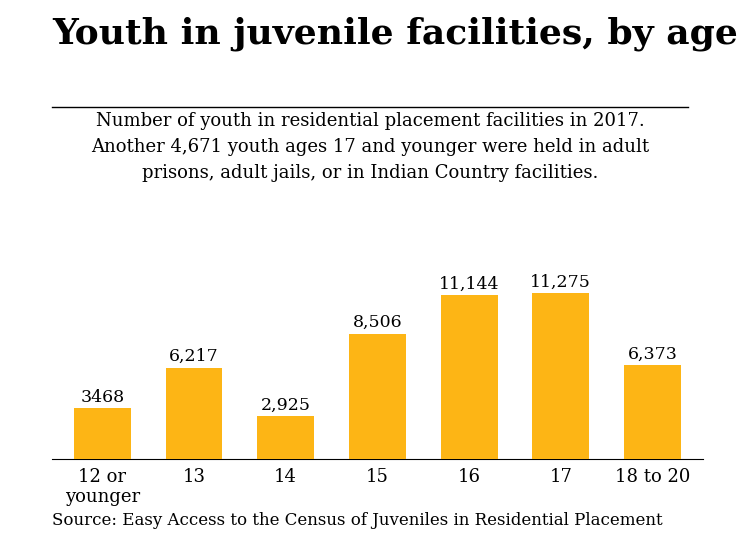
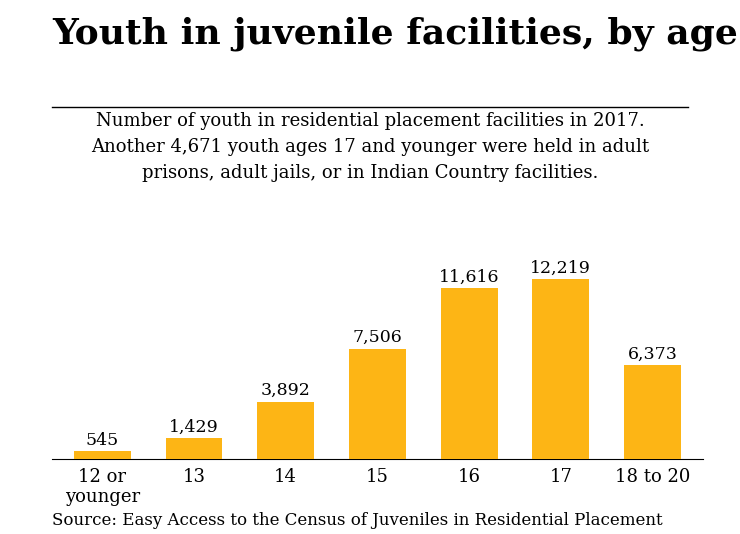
12 or younger: 3468 -> 545
13: 6,217 -> 1,429
14: 2,925 -> 3,892
15: 8,506 -> 7,506
16: 11,144 -> 11,616
17: 11,275 -> 12,219
